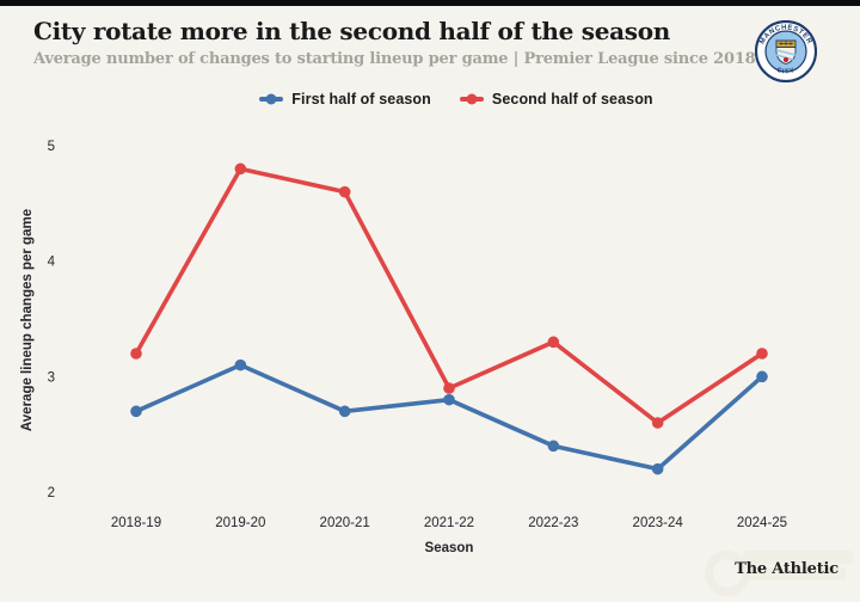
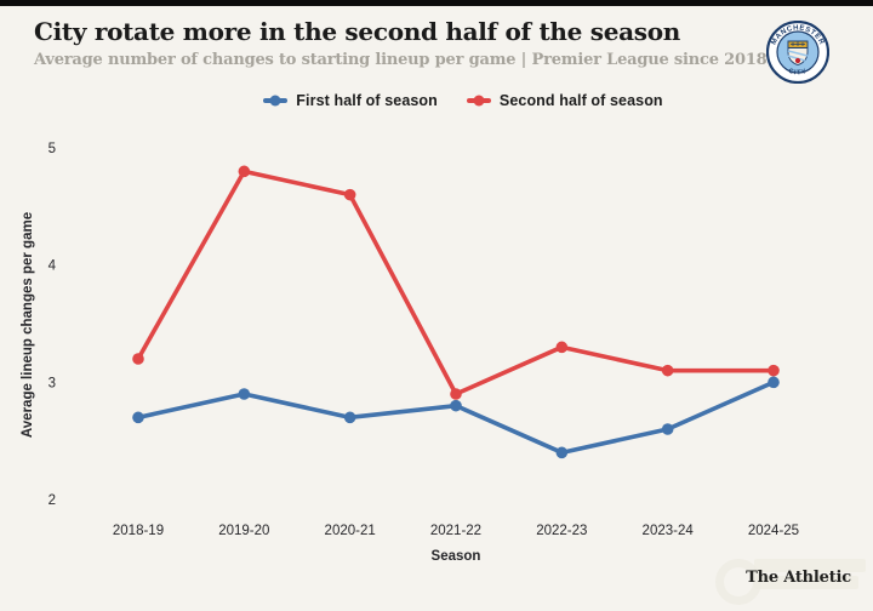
First half of season/2019-20: 3.1 -> 2.9
First half of season/2023-24: 2.2 -> 2.6
Second half of season/2023-24: 2.6 -> 3.1
Second half of season/2024-25: 3.2 -> 3.1
